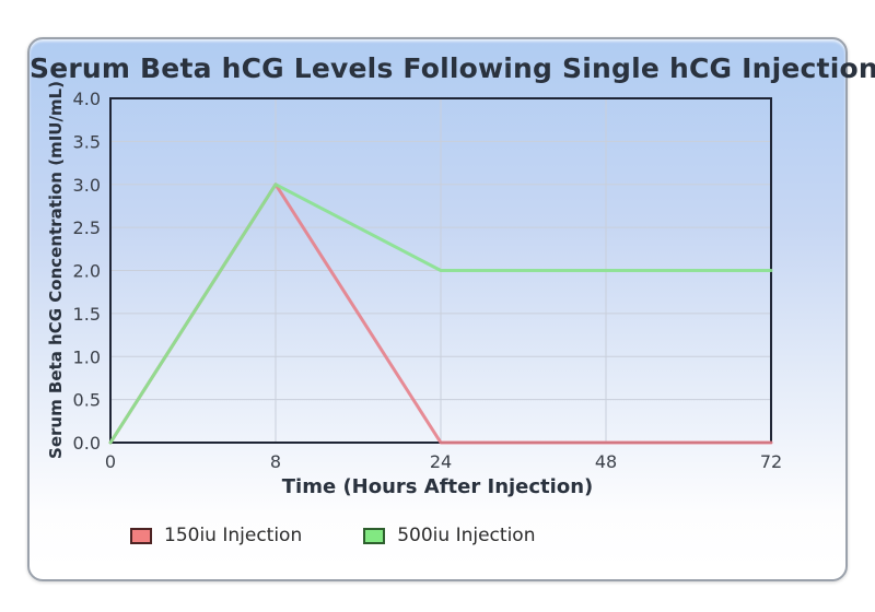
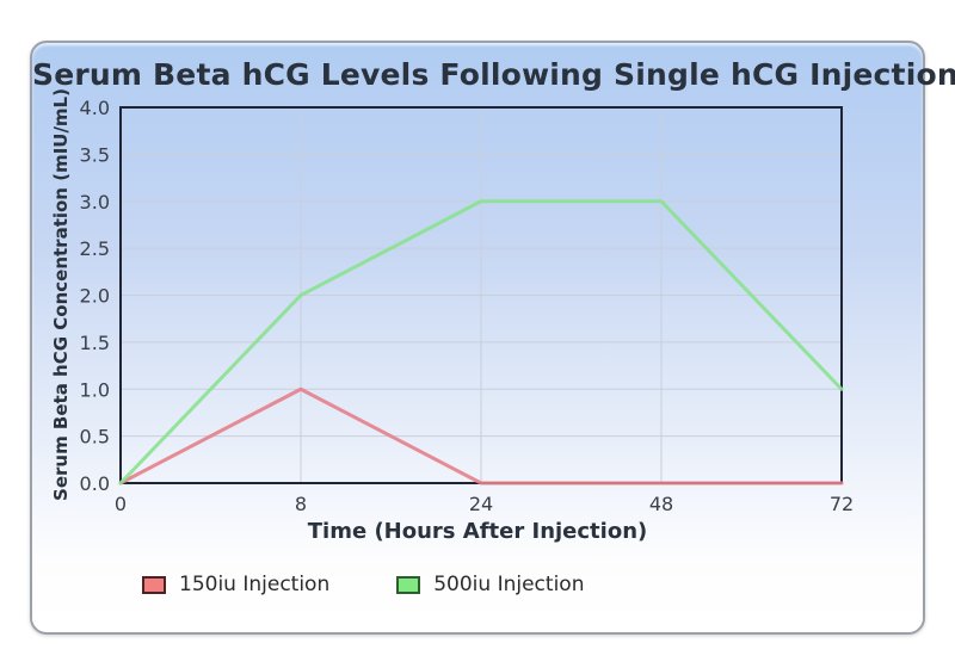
150iu Injection/8: 3 -> 1
500iu Injection/8: 3 -> 2
500iu Injection/24: 2 -> 3
500iu Injection/48: 2 -> 3
500iu Injection/72: 2 -> 1
